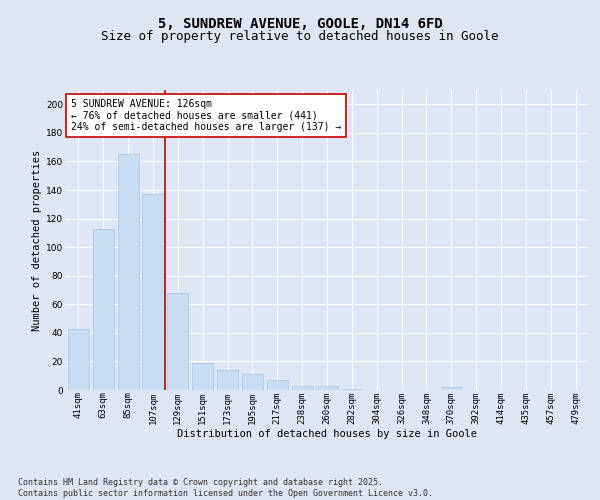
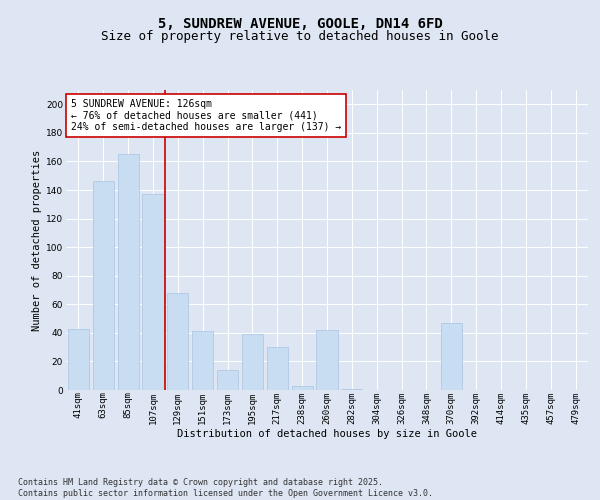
63sqm: 113 -> 146
151sqm: 19 -> 41
195sqm: 11 -> 39
217sqm: 7 -> 30
260sqm: 3 -> 42
370sqm: 2 -> 47
